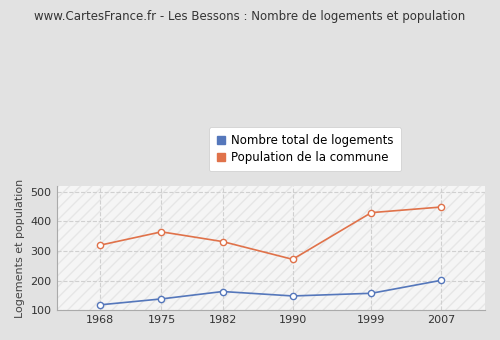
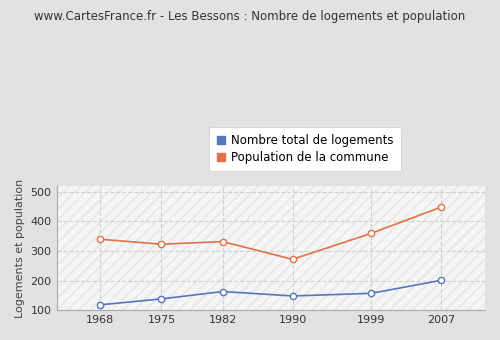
Population de la commune/1968: 320 -> 340
Population de la commune/1975: 365 -> 323
Population de la commune/1999: 430 -> 360
